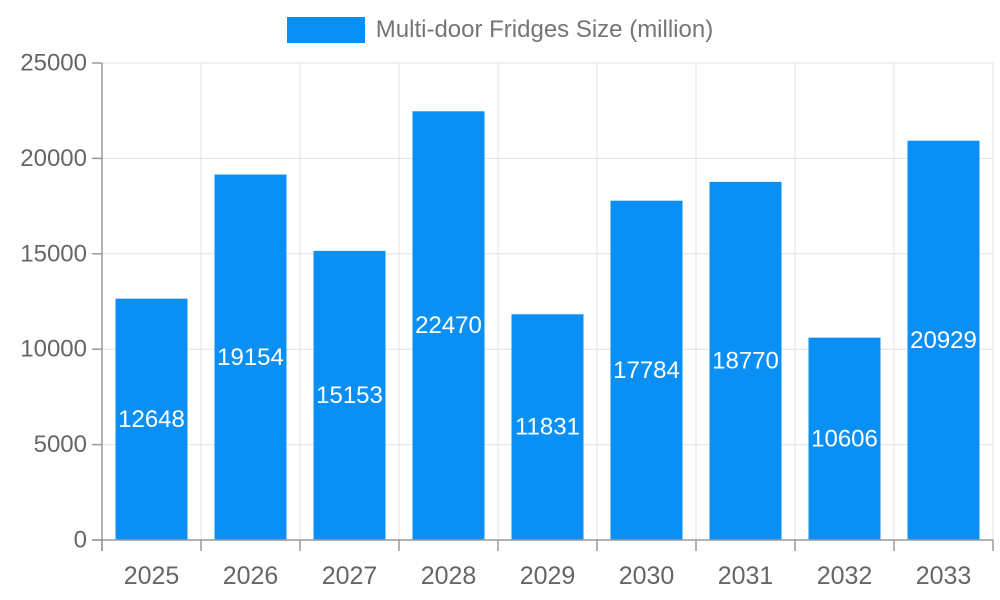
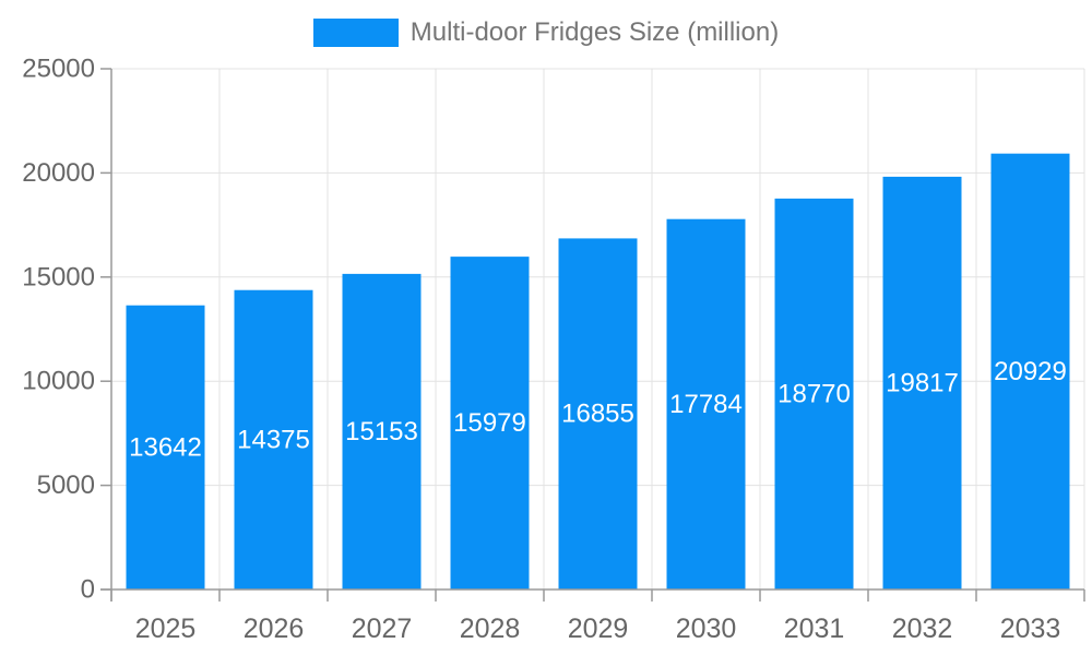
2025: 12648 -> 13642
2026: 19154 -> 14375
2028: 22470 -> 15979
2029: 11831 -> 16855
2032: 10606 -> 19817
